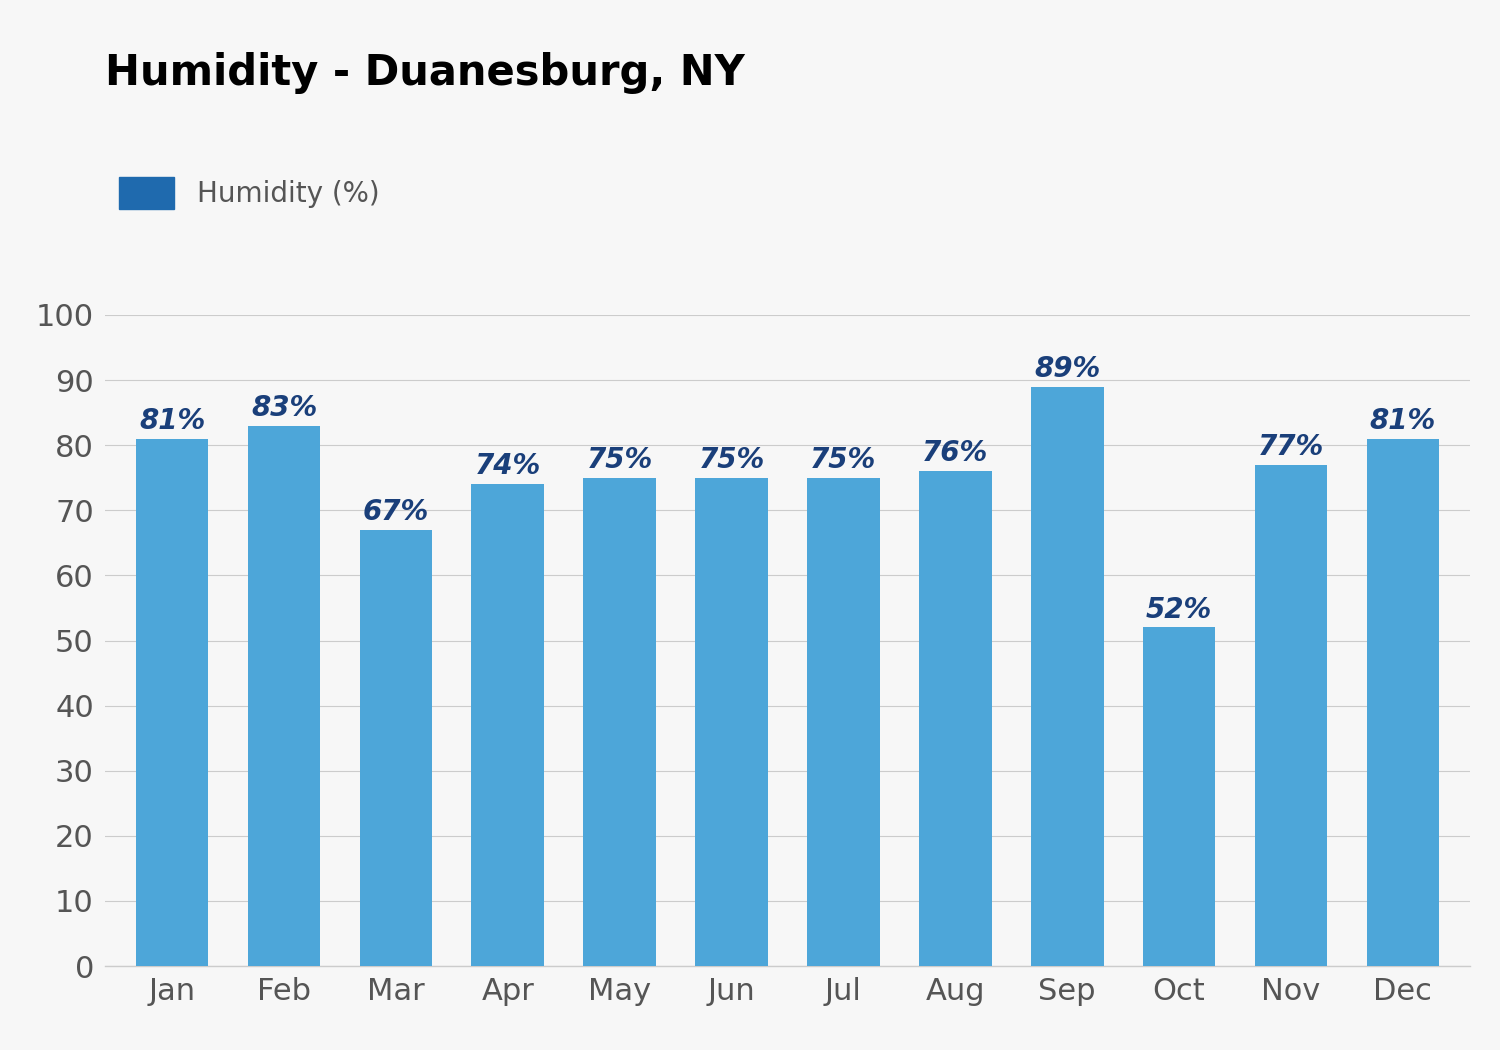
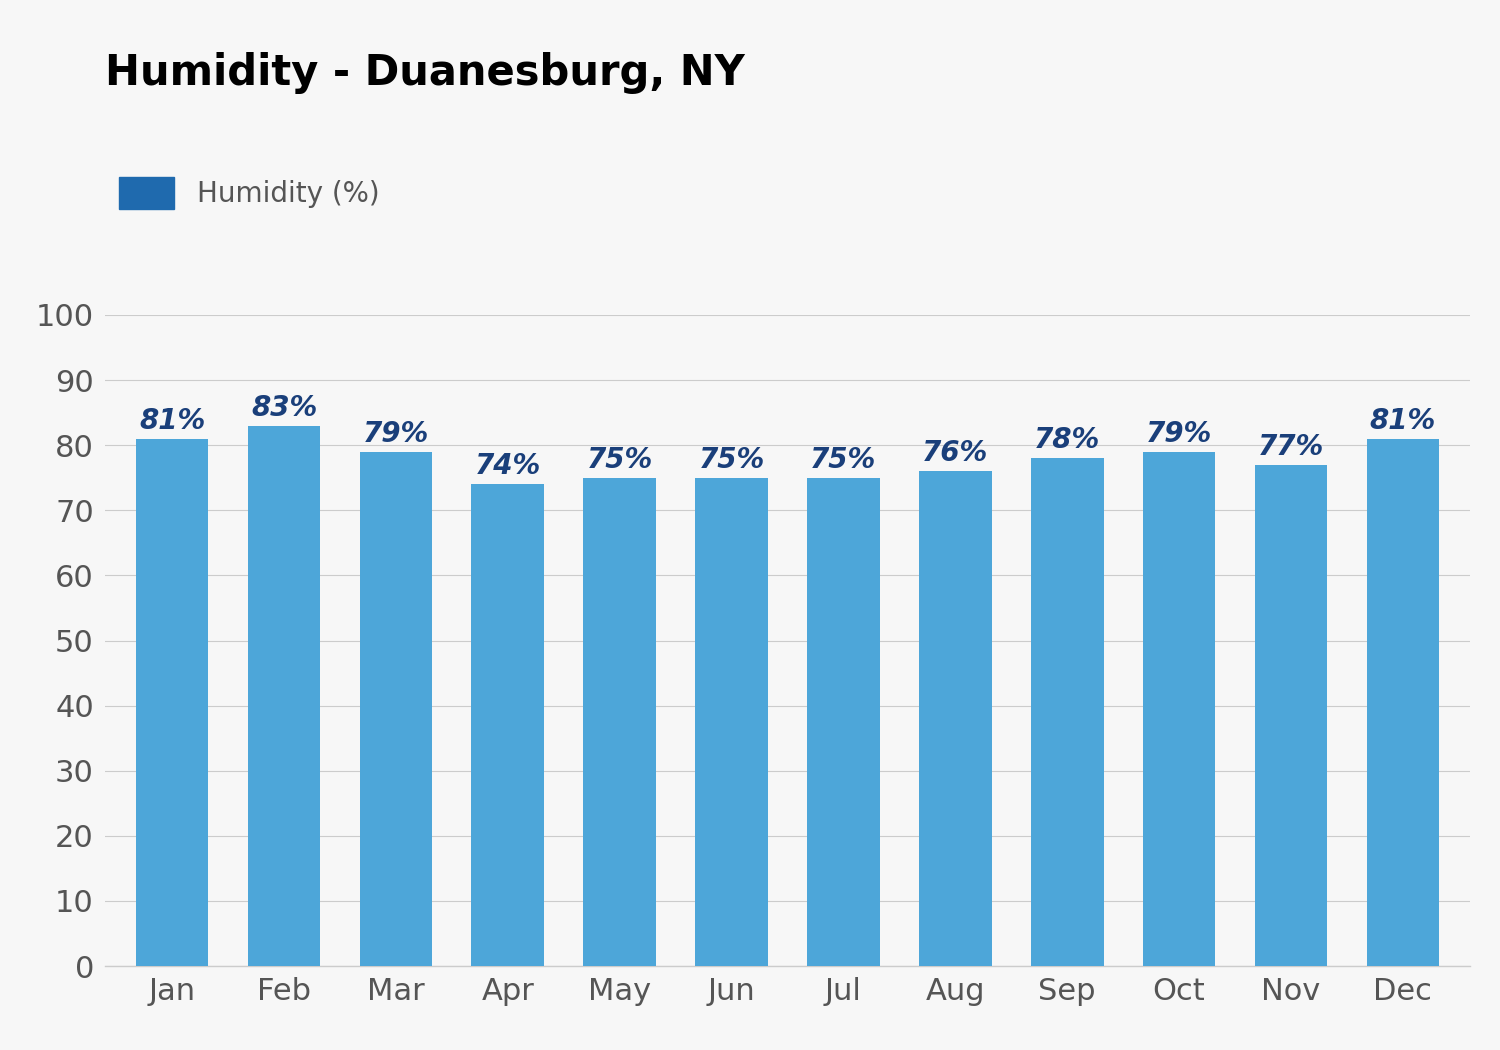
Mar: 67% -> 79%
Sep: 89% -> 78%
Oct: 52% -> 79%
